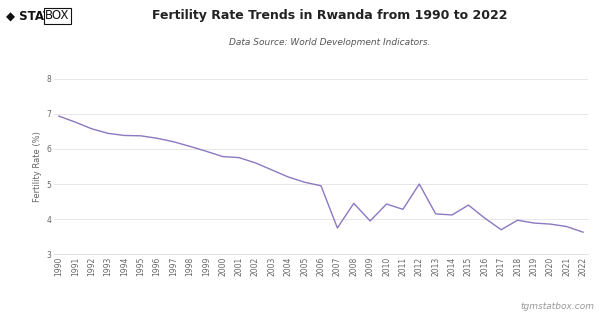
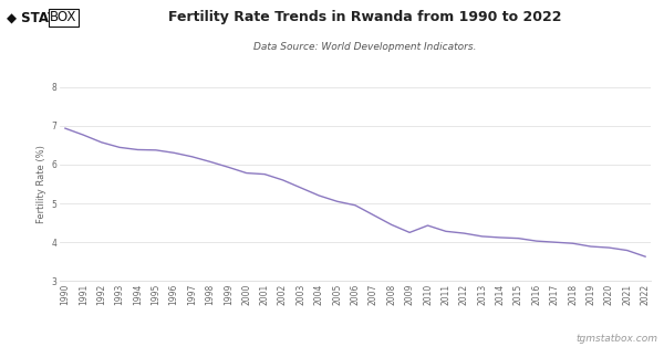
2007: 3.75 -> 4.70
2009: 3.95 -> 4.25
2012: 5.00 -> 4.23
2015: 4.40 -> 4.10
2017: 3.70 -> 4.00
